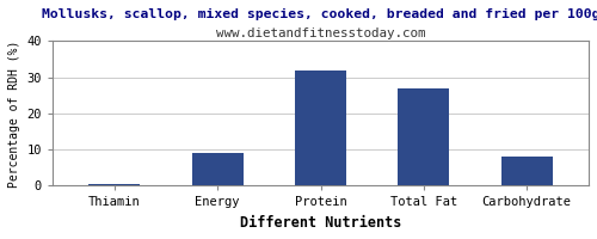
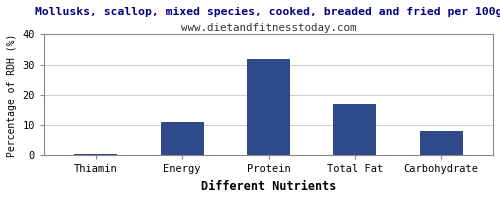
Energy: 9.0 -> 11.0
Total Fat: 27.0 -> 17.0
